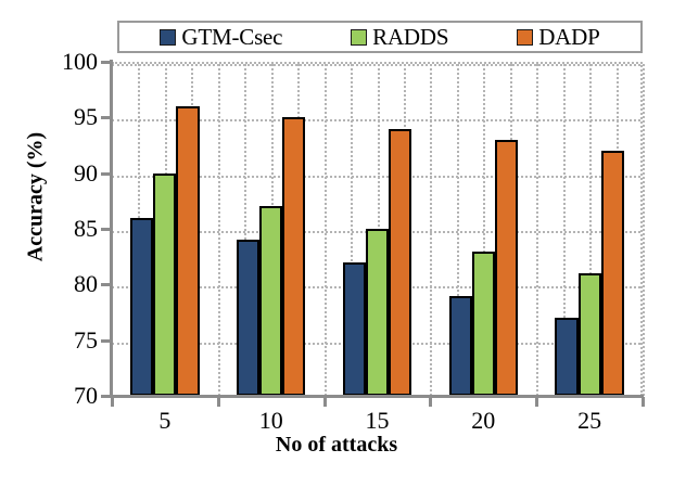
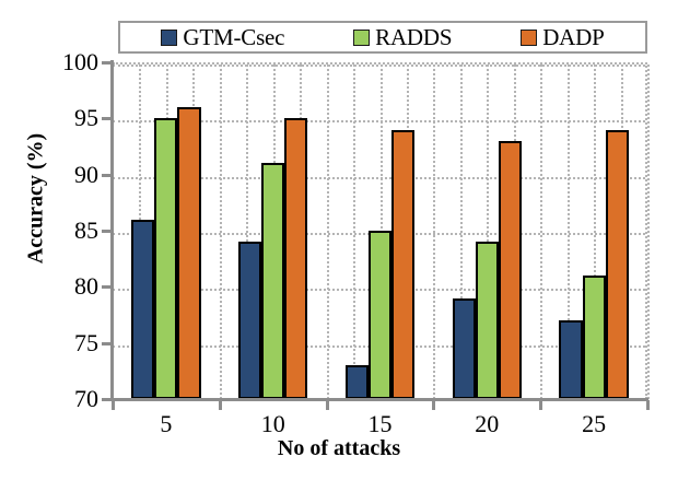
RADDS/5: 90 -> 95
RADDS/10: 87 -> 91
GTM-Csec/15: 82 -> 73
RADDS/20: 83 -> 84
DADP/25: 92 -> 94
